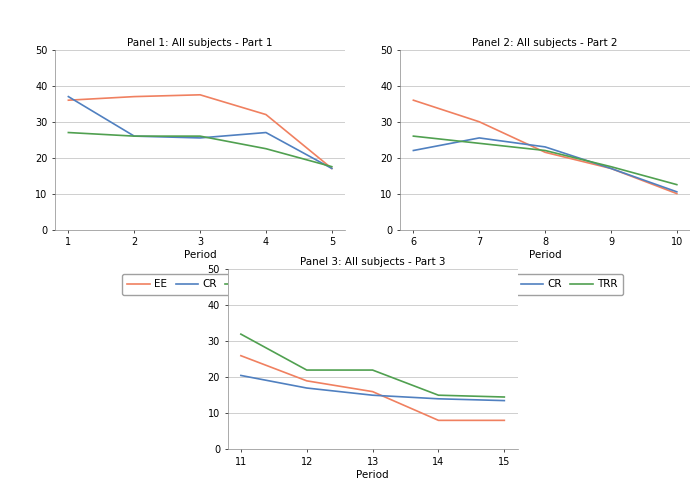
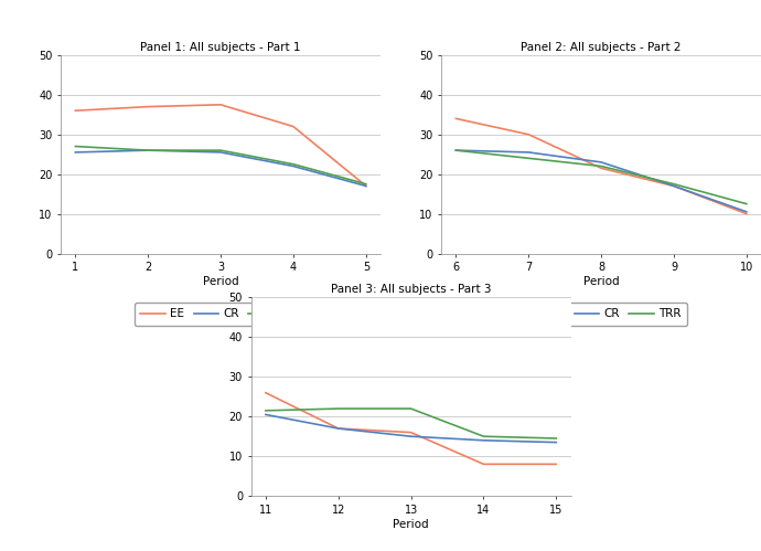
Panel 1: All subjects - Part 1/CR/1: 37.0 -> 25.5
Panel 1: All subjects - Part 1/CR/4: 27.0 -> 22.0
Panel 2: All subjects - Part 2/EE/6: 36.0 -> 34.0
Panel 2: All subjects - Part 2/CR/6: 22.0 -> 26.0
Panel 3: All subjects - Part 3/TRR/11: 32.0 -> 21.5
Panel 3: All subjects - Part 3/EE/12: 19 -> 17
